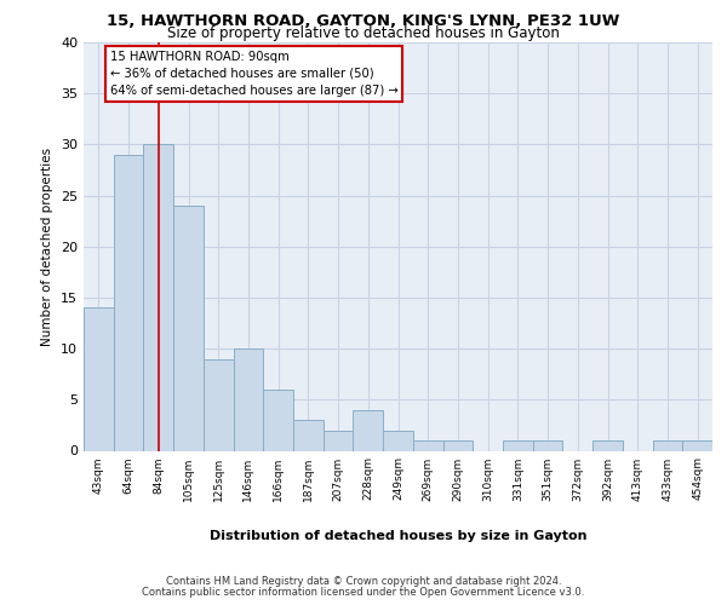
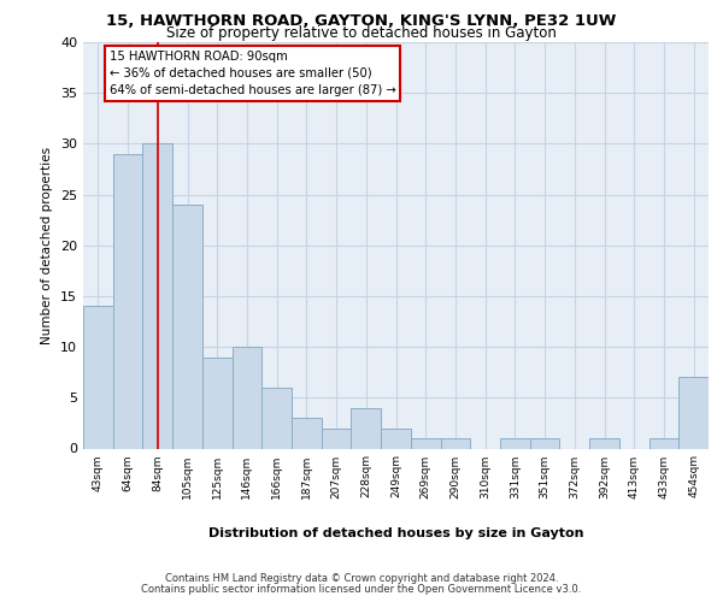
454sqm: 1 -> 7
